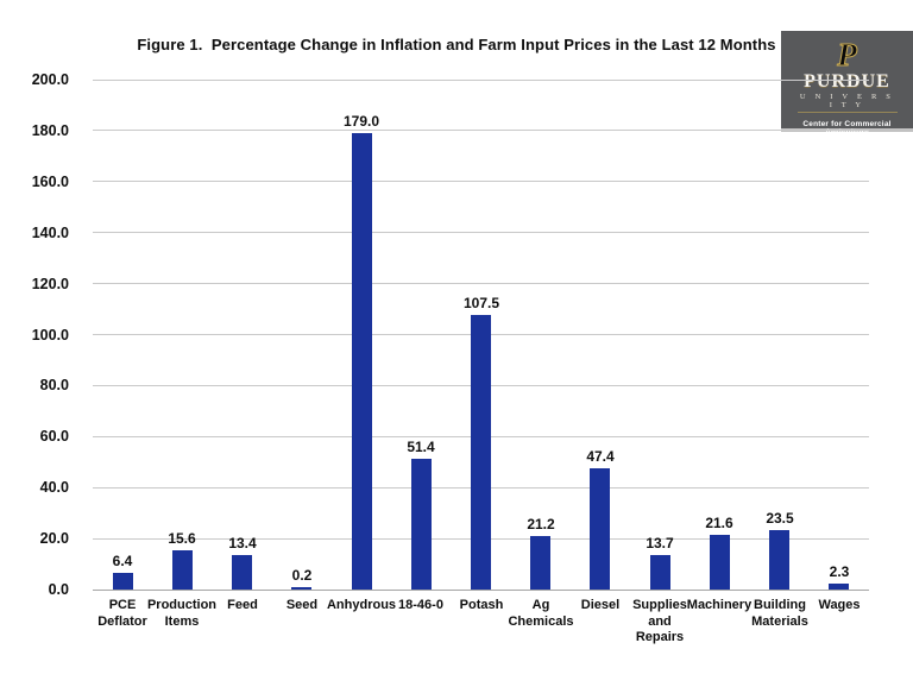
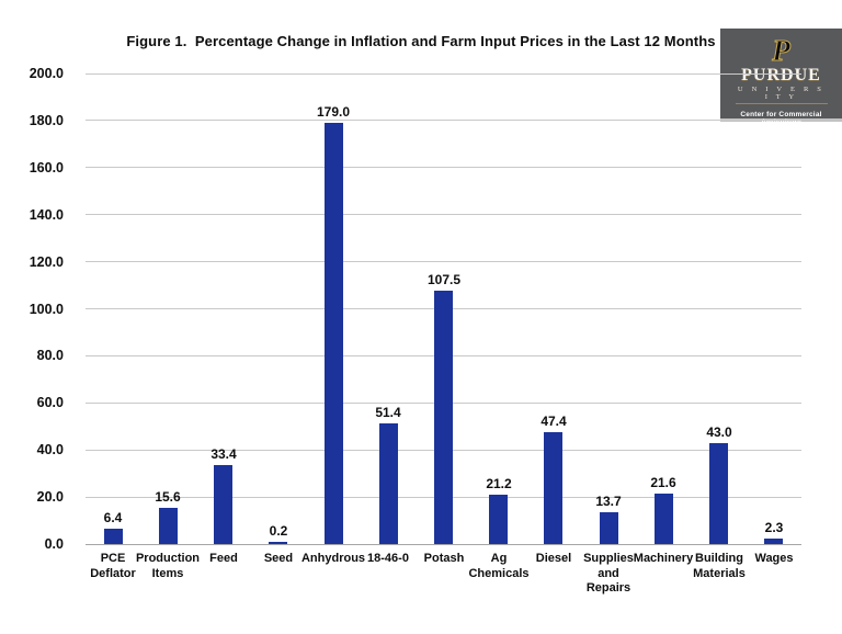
Feed: 13.4 -> 33.4
Building Materials: 23.5 -> 43.0
